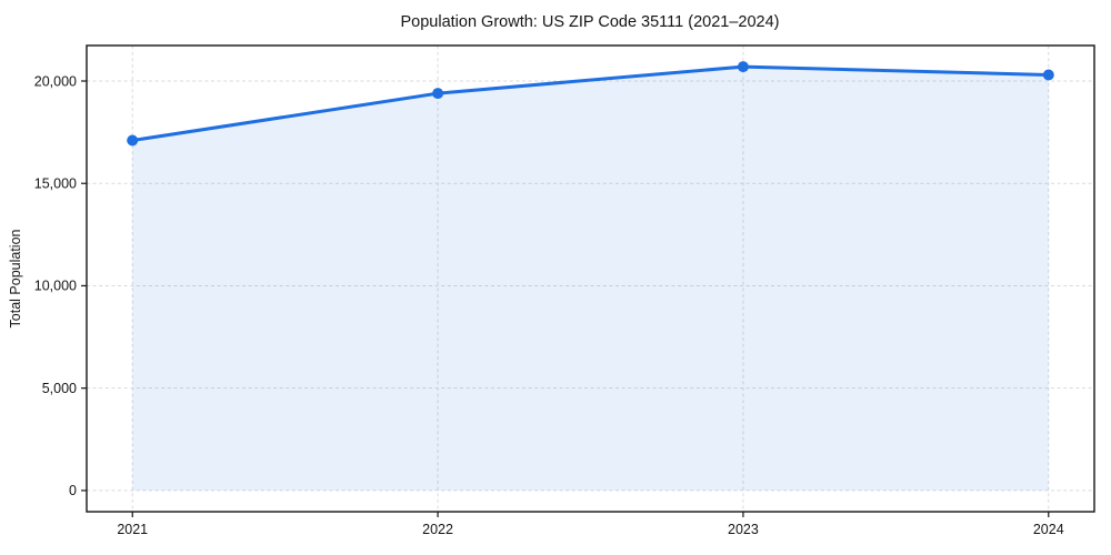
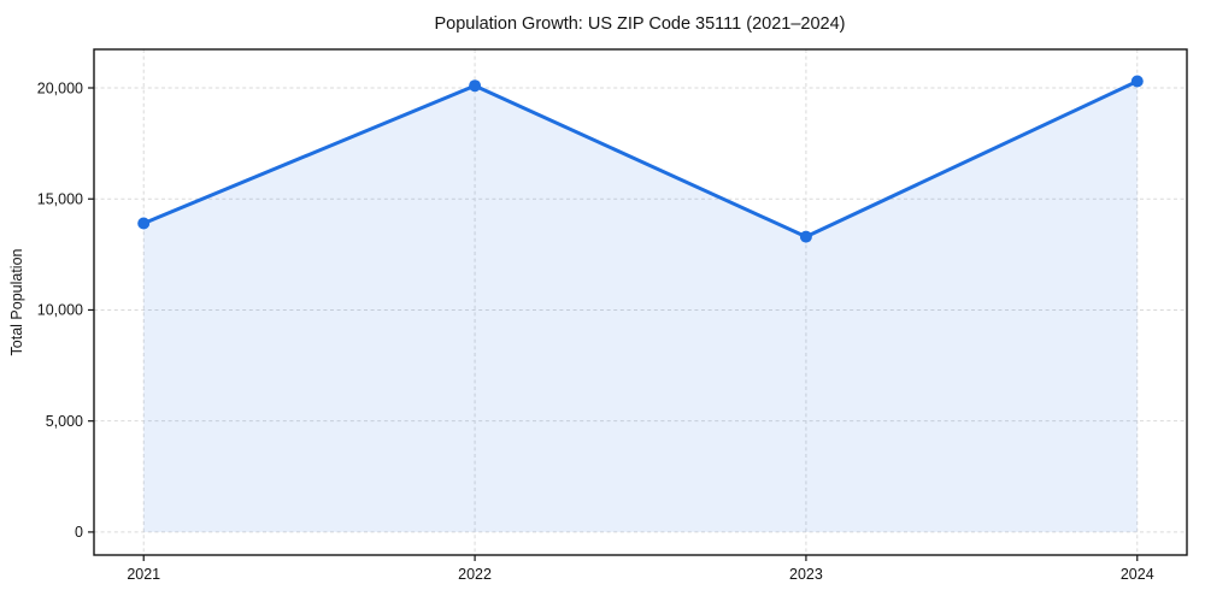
2021: 17100 -> 13900
2022: 19400 -> 20100
2023: 20700 -> 13300
